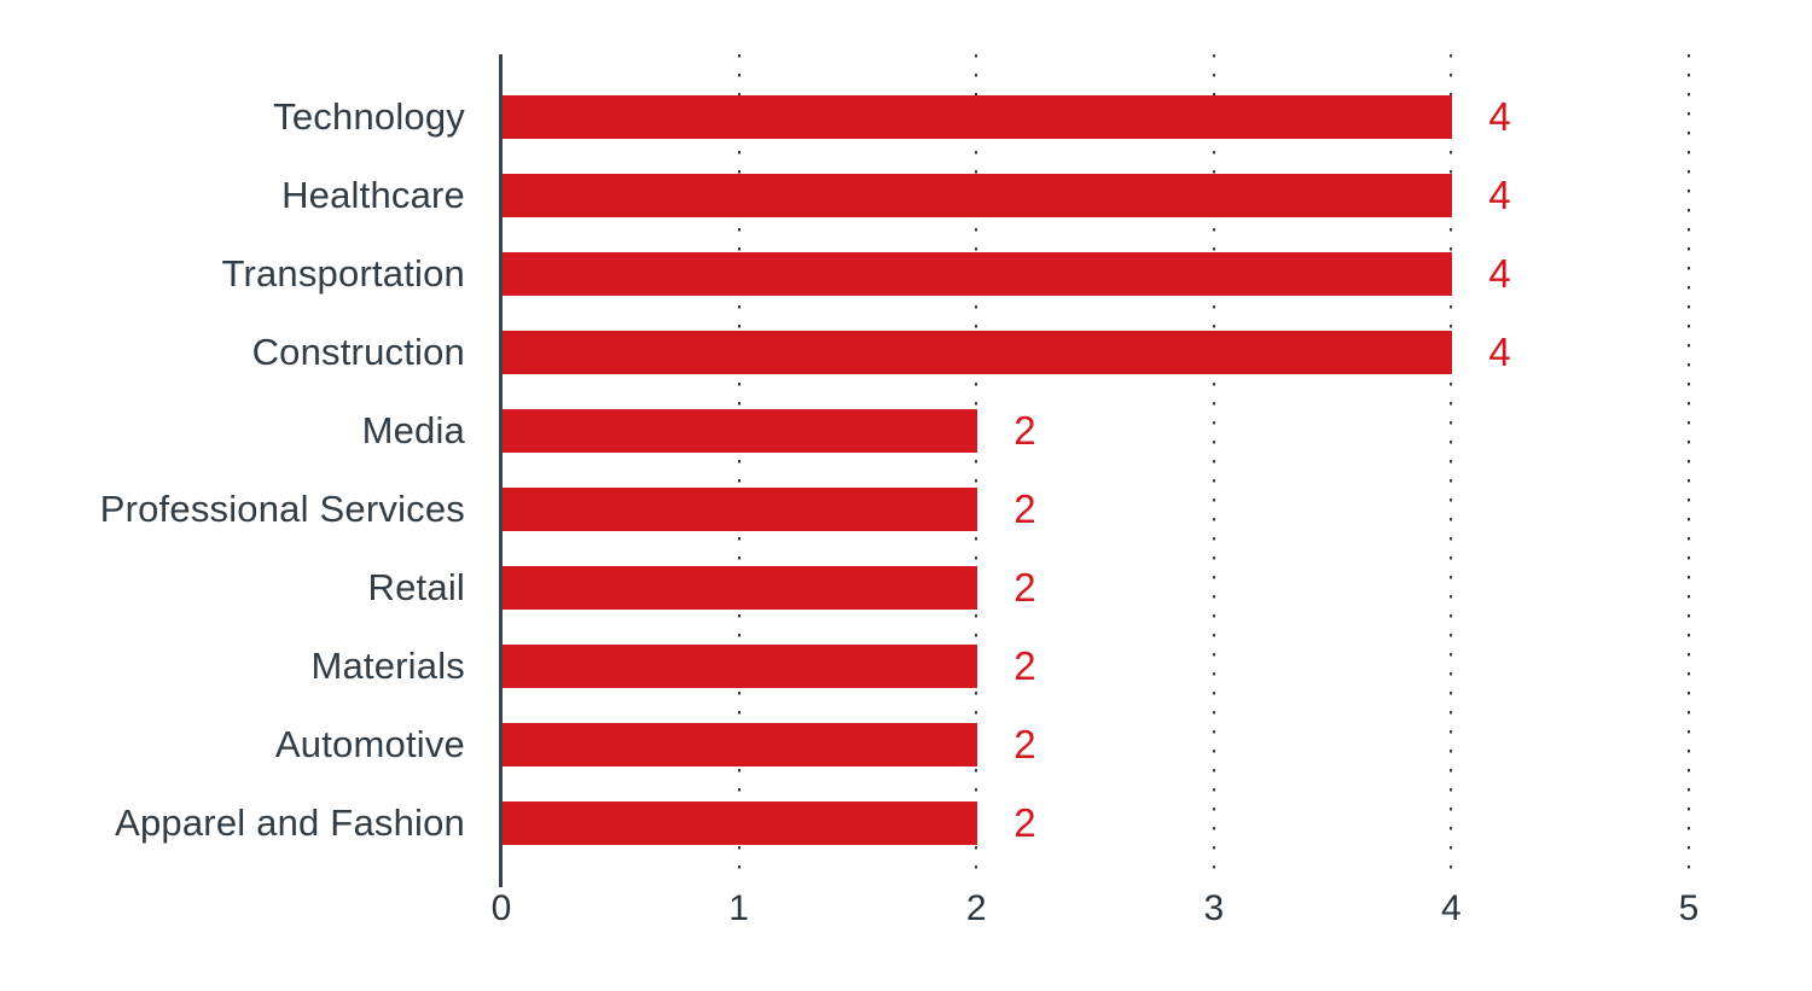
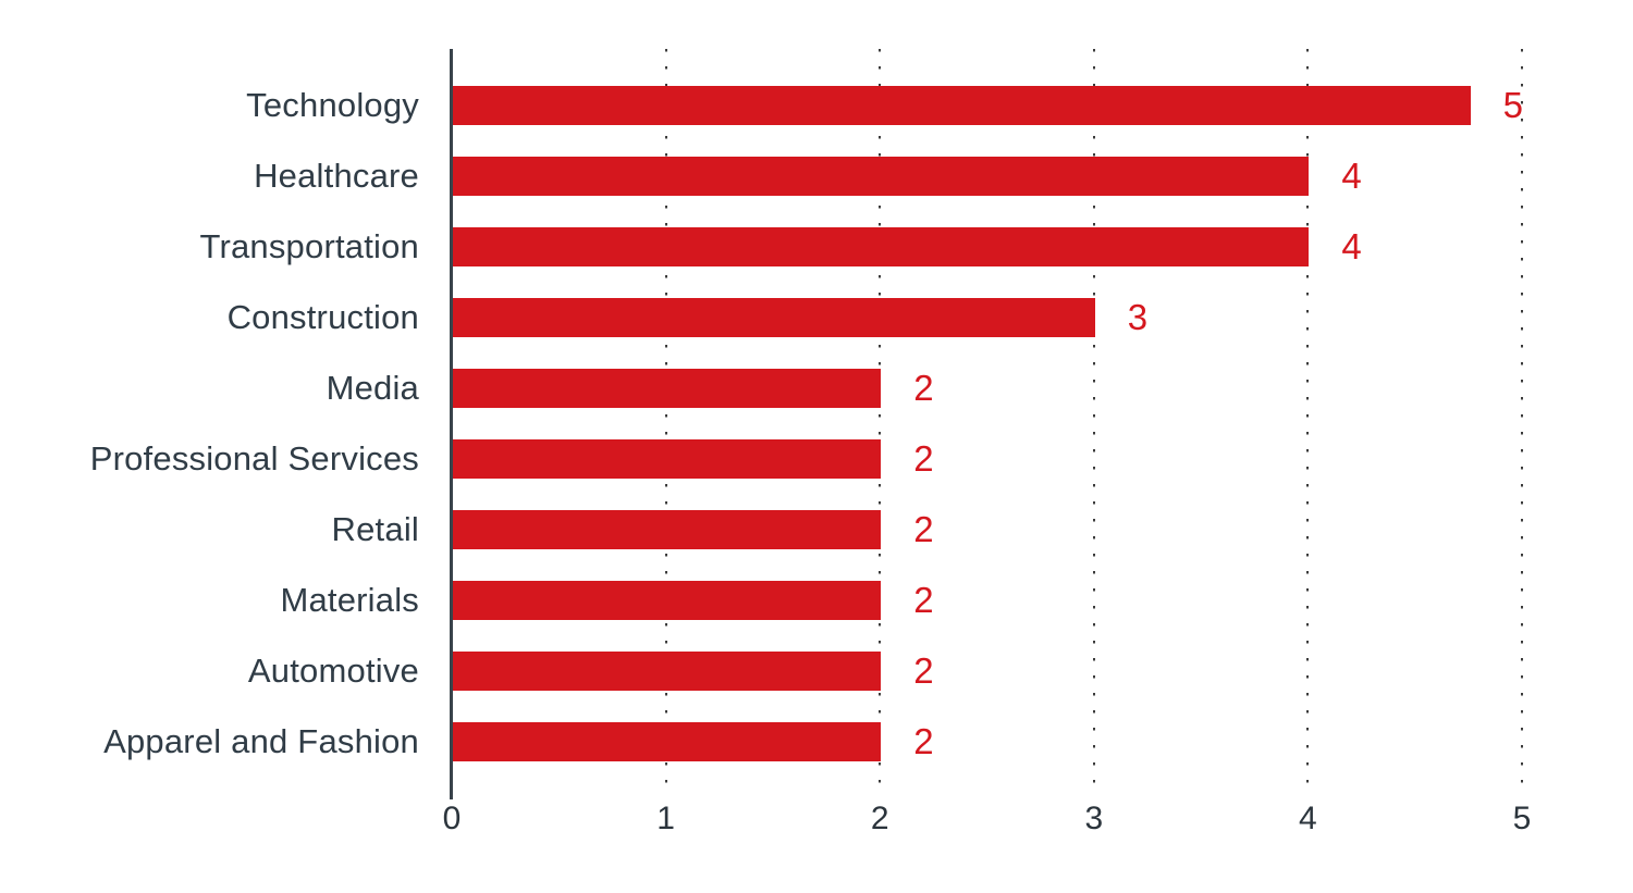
Technology: 4 -> 5
Construction: 4 -> 3
